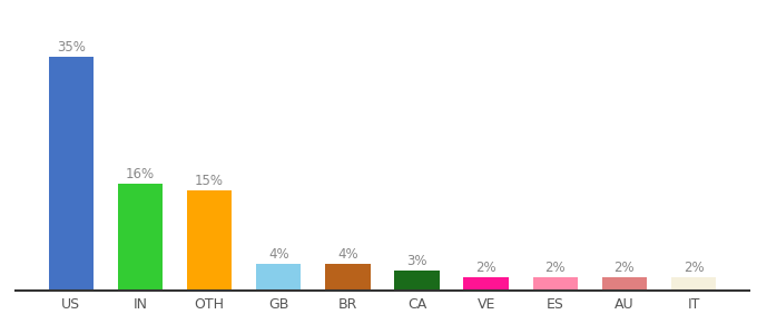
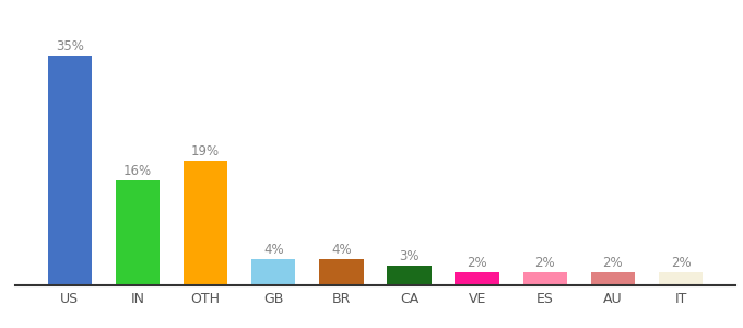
OTH: 15% -> 19%
